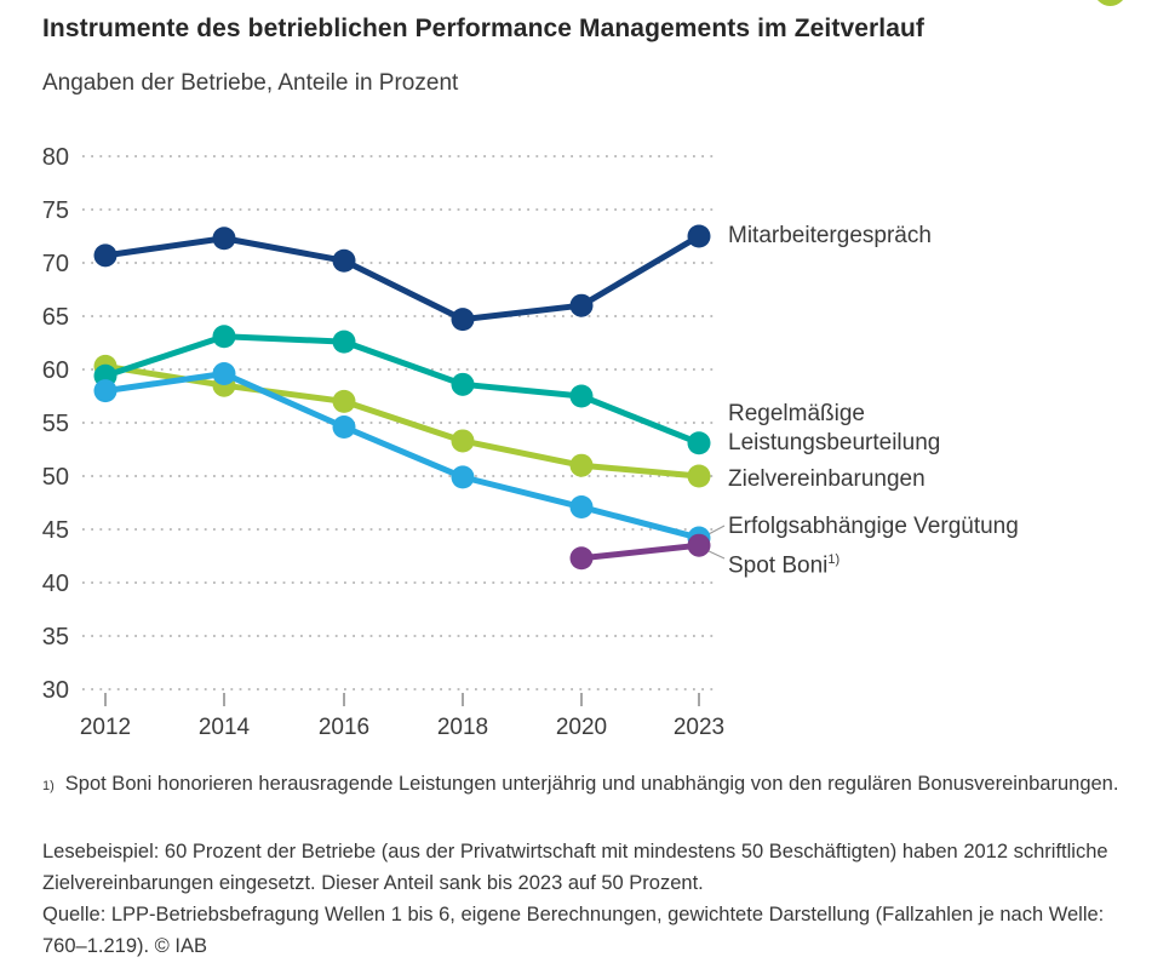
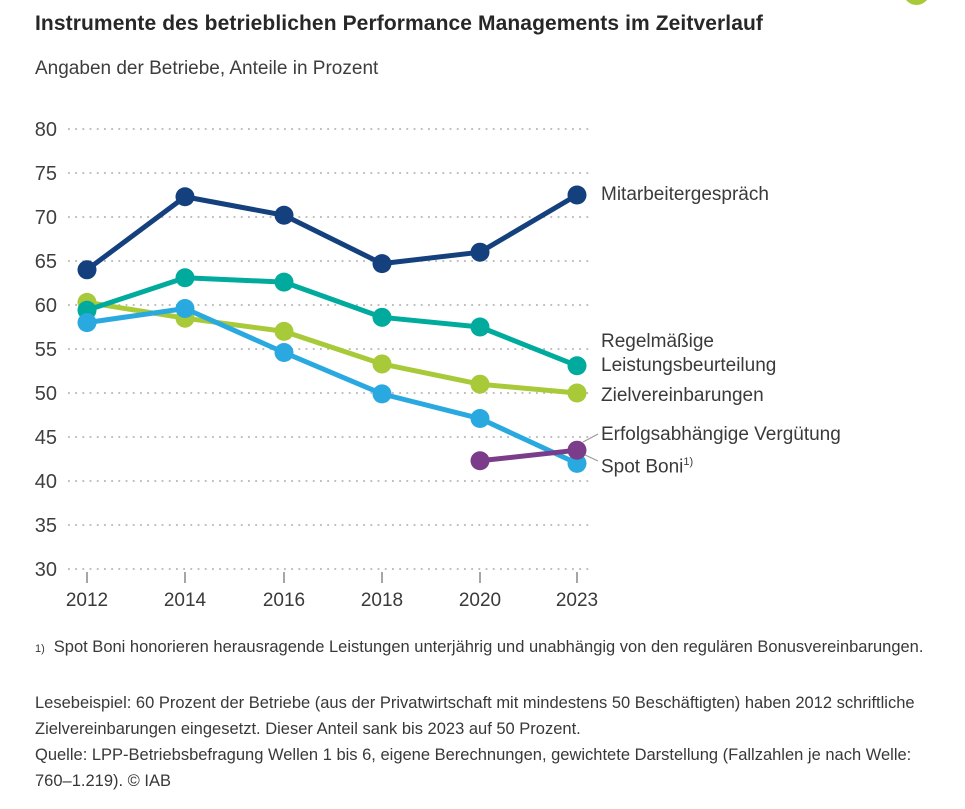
Mitarbeitergespräch/2012: 71 -> 64
Erfolgsabhängige Vergütung/2023: 44 -> 42
